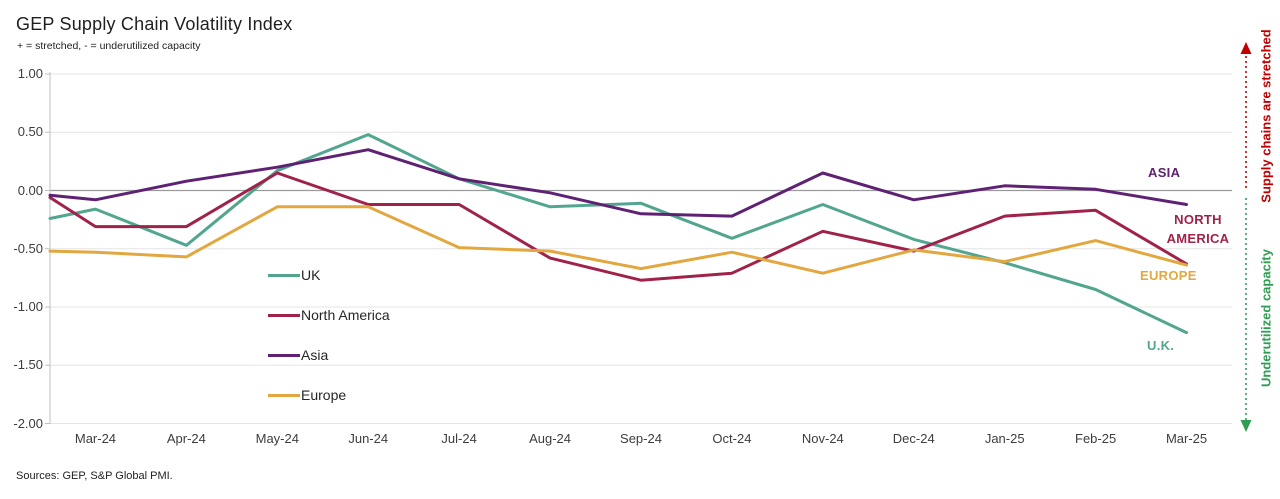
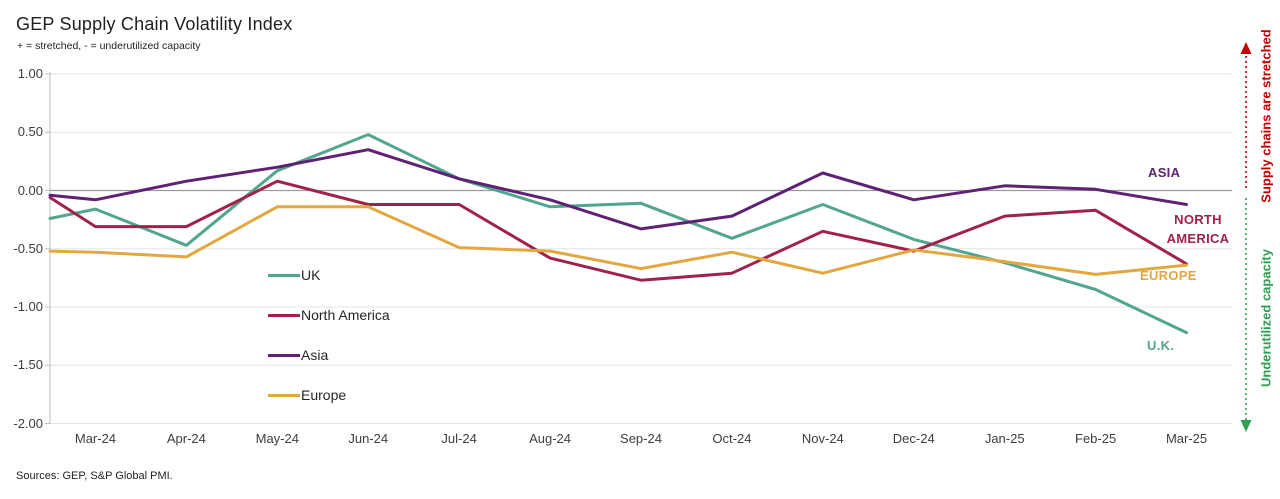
North America/May-24: 0.15 -> 0.08
Asia/Aug-24: -0.02 -> -0.08
Asia/Sep-24: -0.20 -> -0.33
Europe/Feb-25: -0.43 -> -0.72
